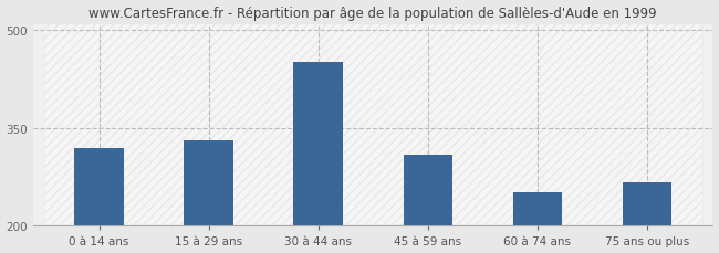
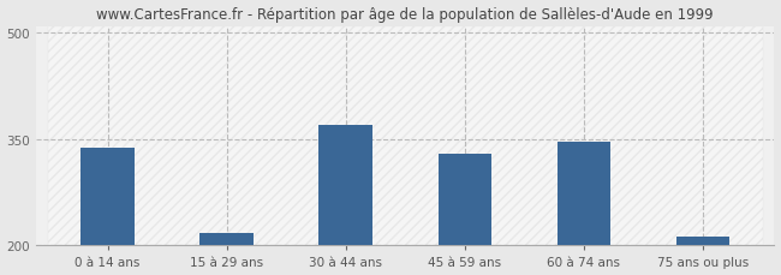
0 à 14 ans: 320 -> 338
15 à 29 ans: 332 -> 217
30 à 44 ans: 452 -> 370
45 à 59 ans: 310 -> 330
60 à 74 ans: 252 -> 347
75 ans ou plus: 266 -> 212
